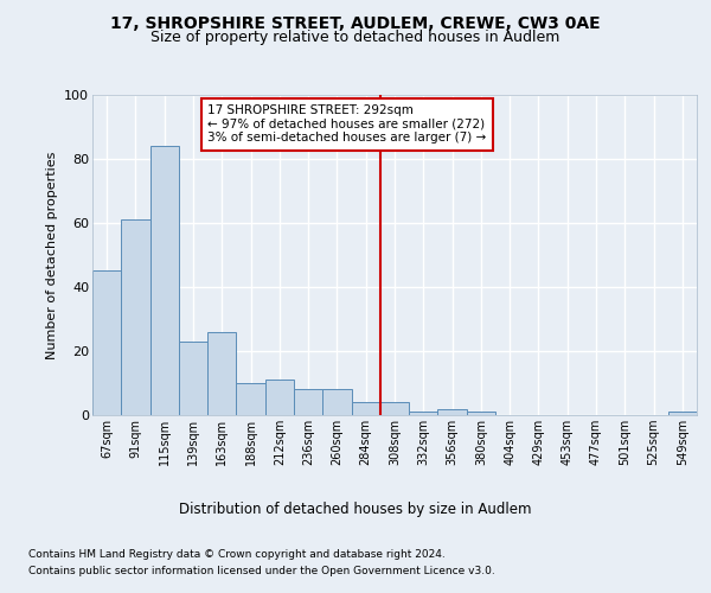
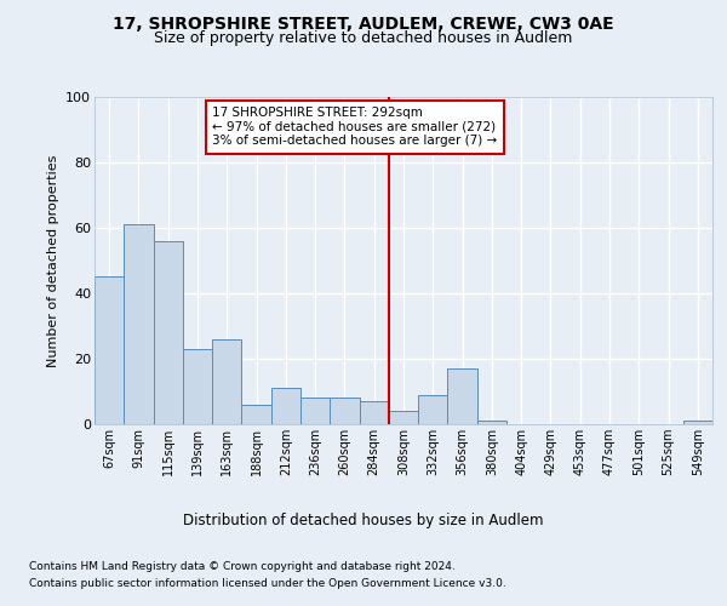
115sqm: 84 -> 56
188sqm: 10 -> 6
284sqm: 4 -> 7
332sqm: 1 -> 9
356sqm: 2 -> 17
